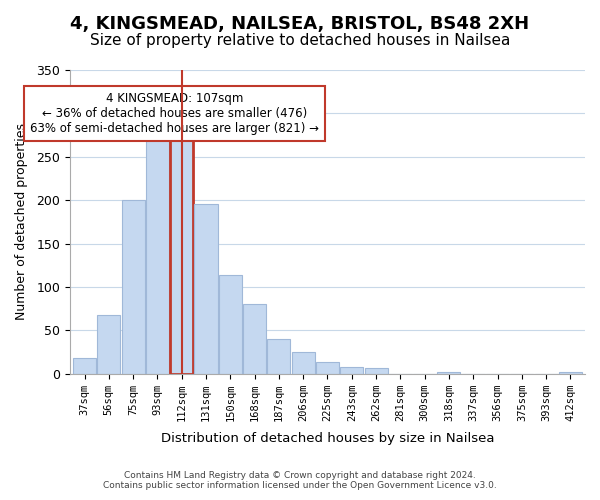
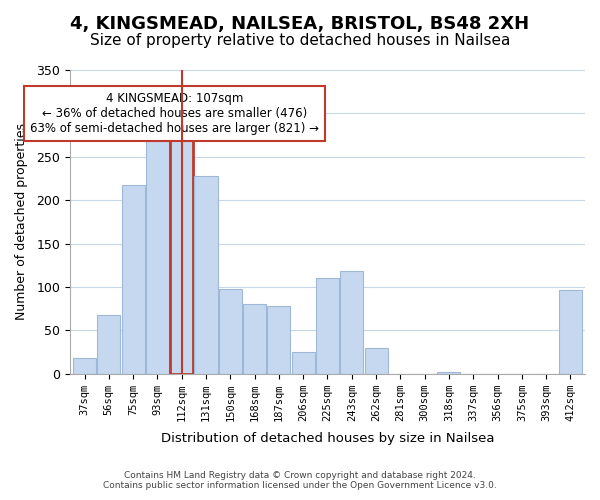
75sqm: 200 -> 218
131sqm: 195 -> 228
150sqm: 114 -> 98
187sqm: 40 -> 78
225sqm: 14 -> 110
243sqm: 8 -> 118
262sqm: 7 -> 30
412sqm: 2 -> 96
